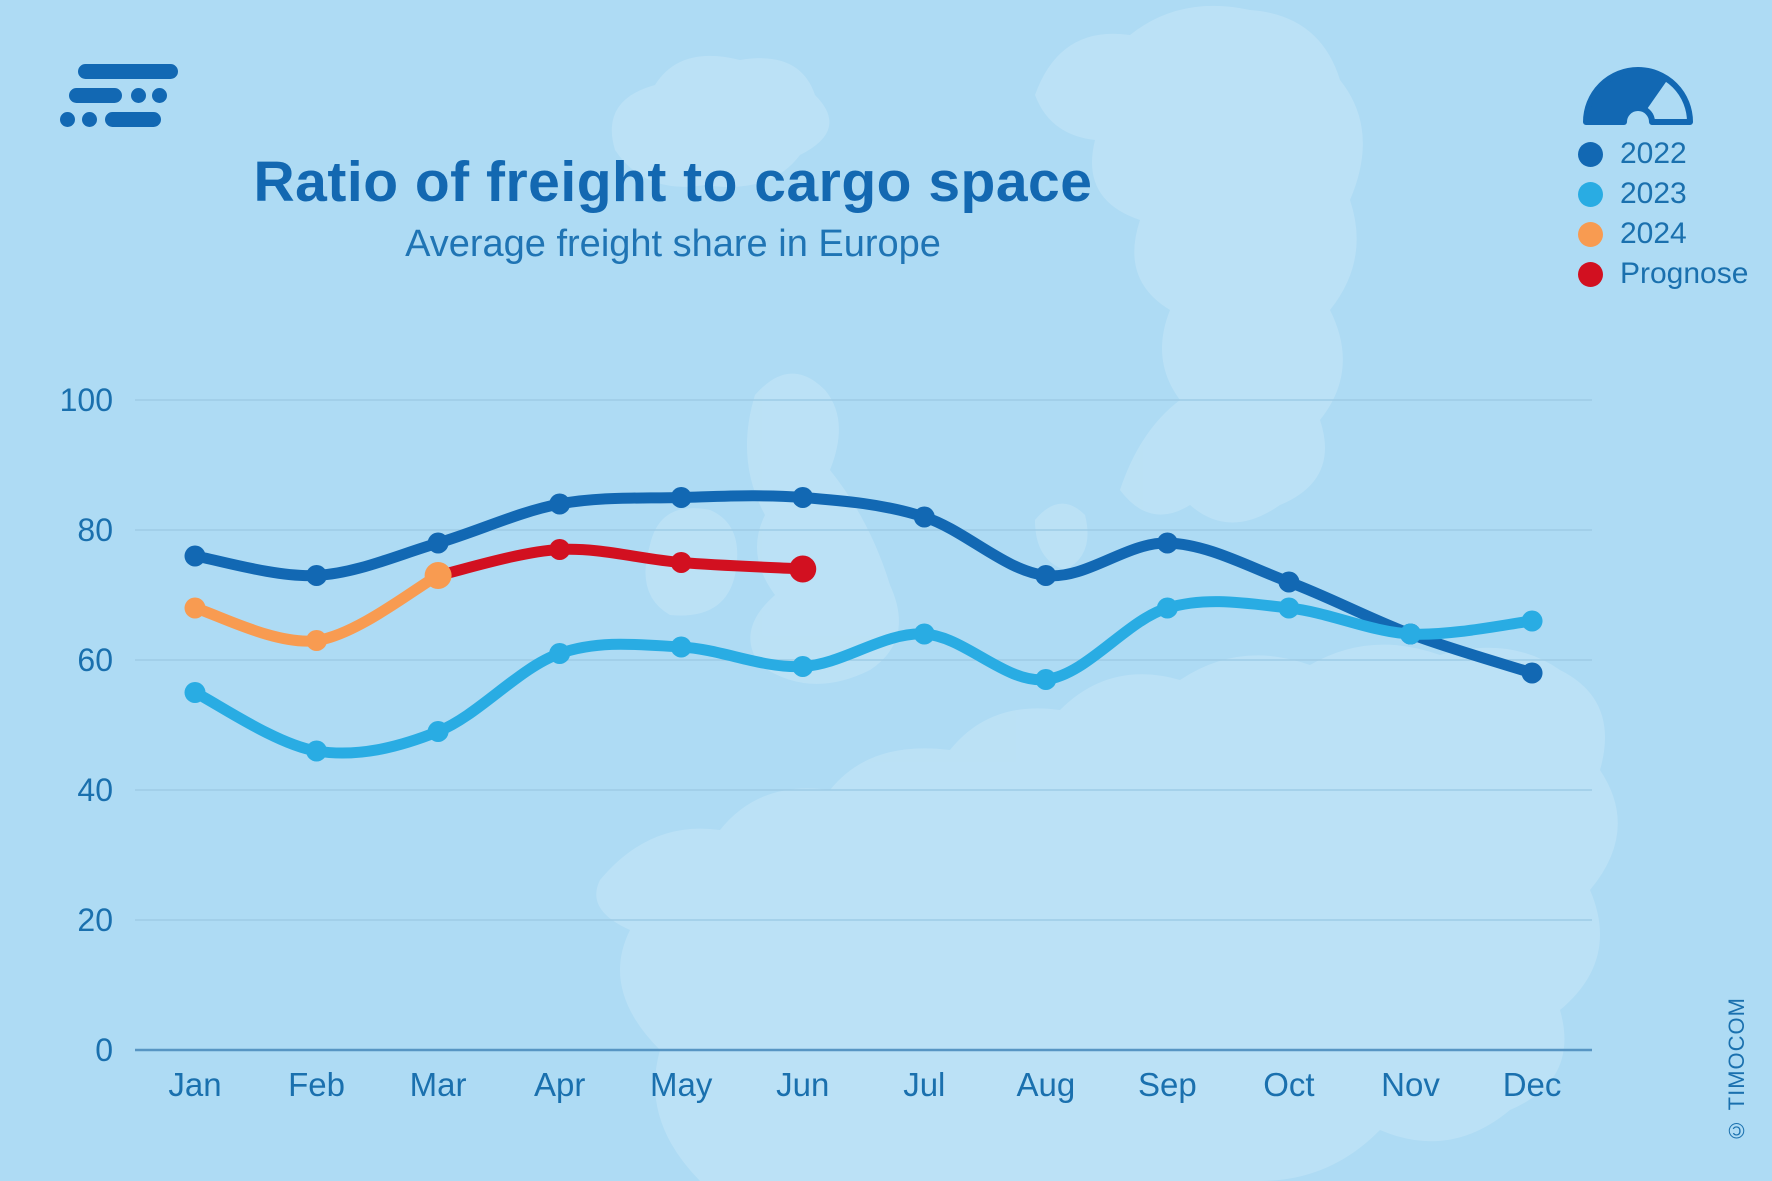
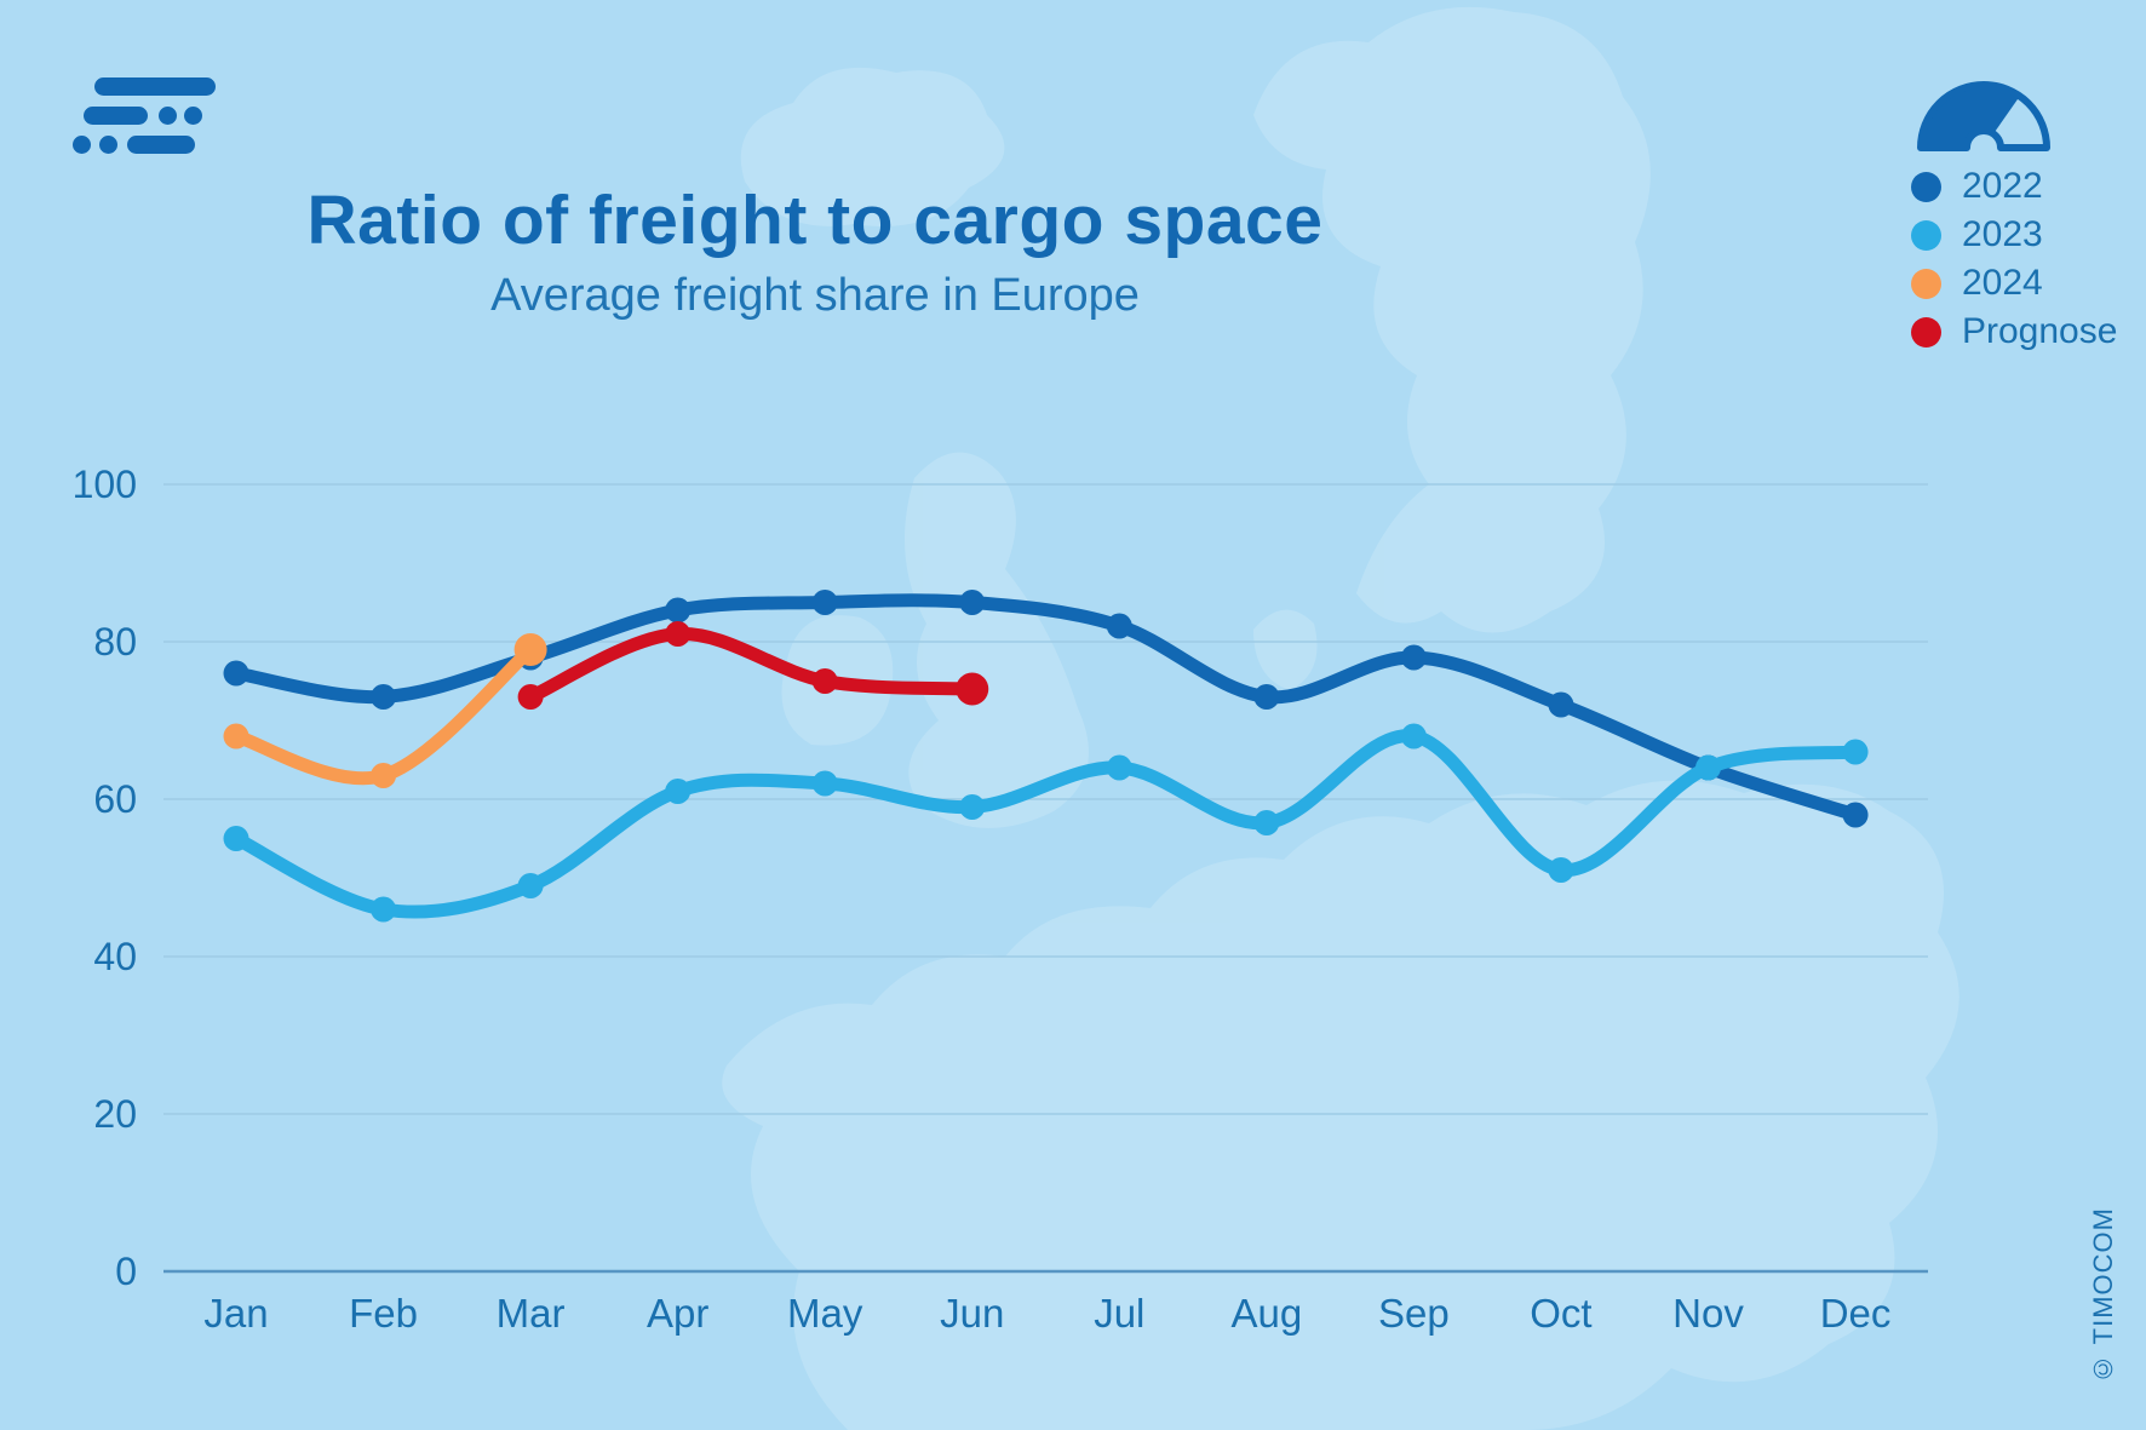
2024/Mar: 73 -> 79
Prognose/Apr: 77 -> 81
2023/Oct: 68 -> 51
